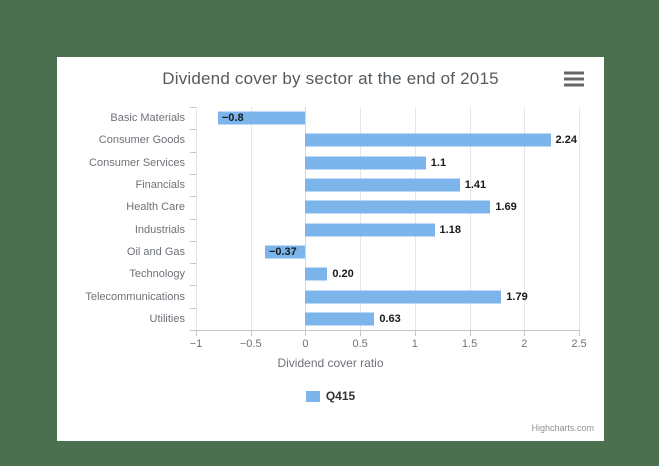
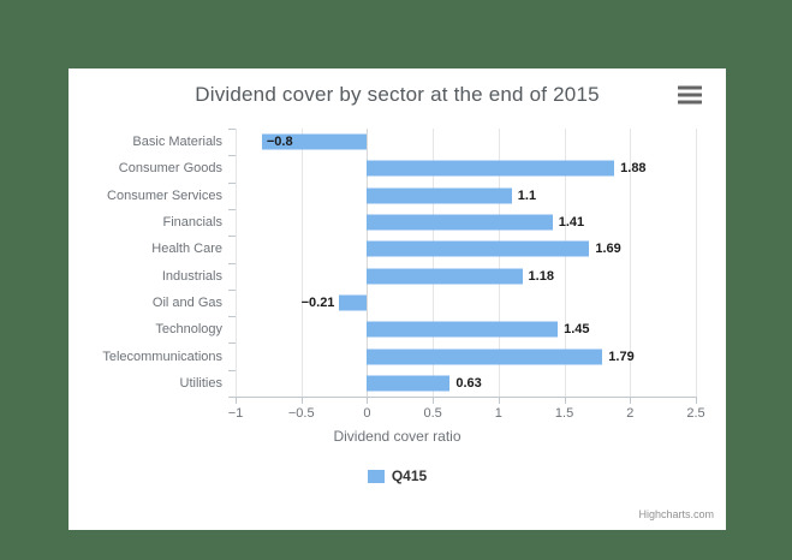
Consumer Goods: 2.24 -> 1.88
Oil and Gas: −0.37 -> −0.21
Technology: 0.20 -> 1.45
